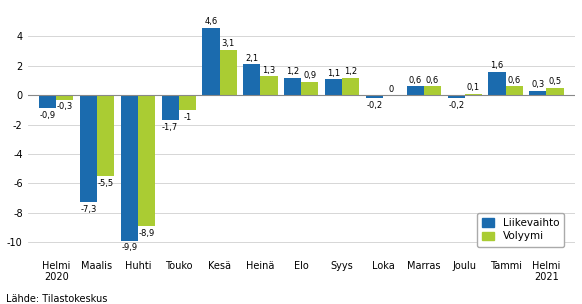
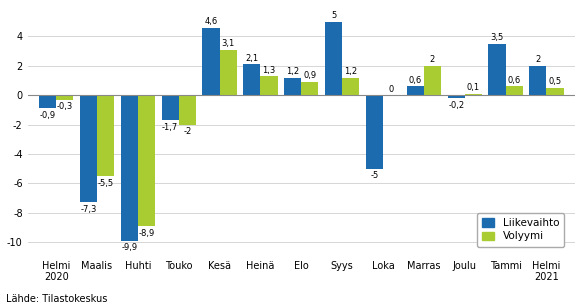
Volyymi/Touko: -1 -> -2
Liikevaihto/Syys: 1,1 -> 5
Liikevaihto/Loka: -0,2 -> -5
Volyymi/Marras: 0,6 -> 2
Liikevaihto/Tammi: 1,6 -> 3,5
Liikevaihto/Helmi 2021: 0,3 -> 2
